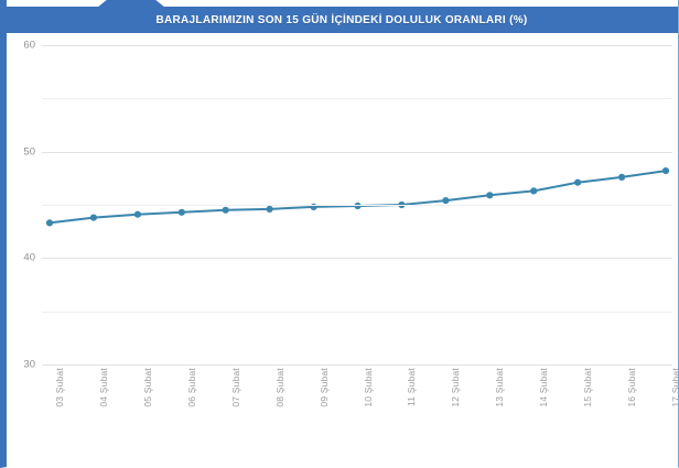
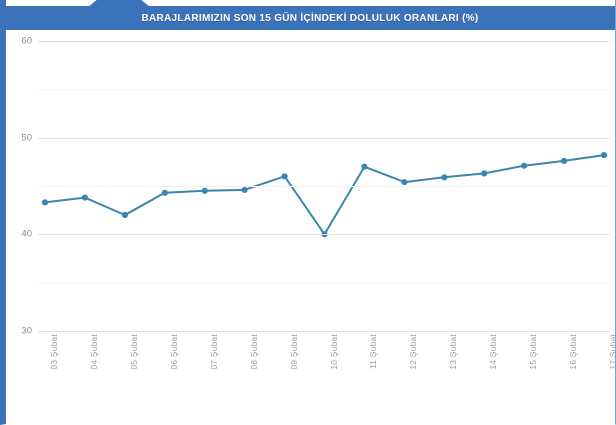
05 Şubat: 44 -> 42
09 Şubat: 45 -> 46
10 Şubat: 45 -> 40
11 Şubat: 45 -> 47
